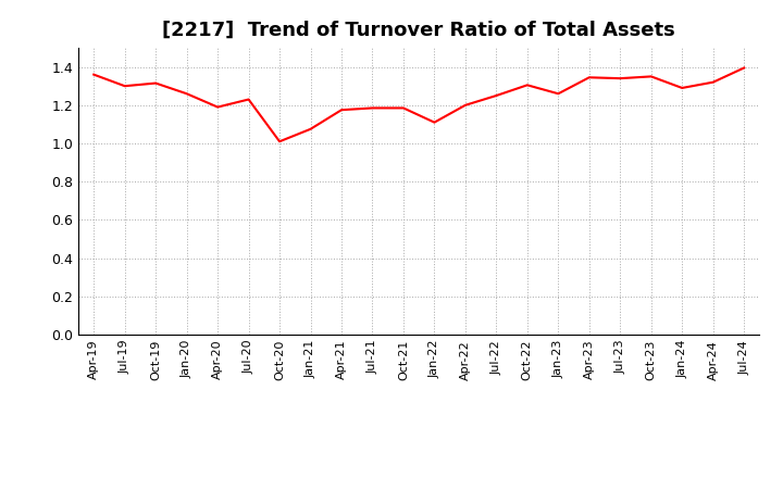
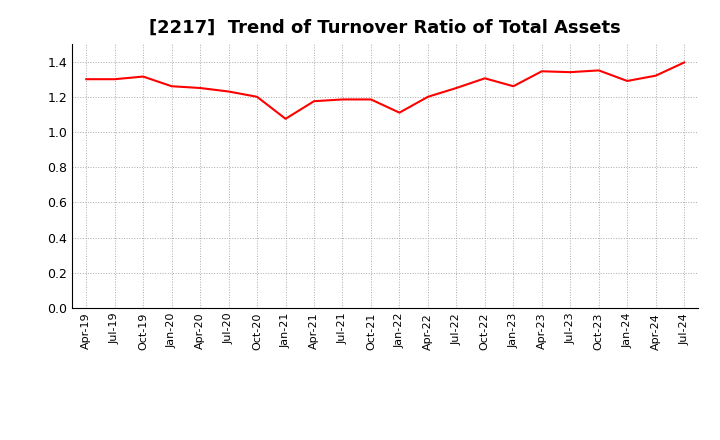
Apr-19: 1.36 -> 1.30
Apr-20: 1.19 -> 1.25
Oct-20: 1.01 -> 1.20
